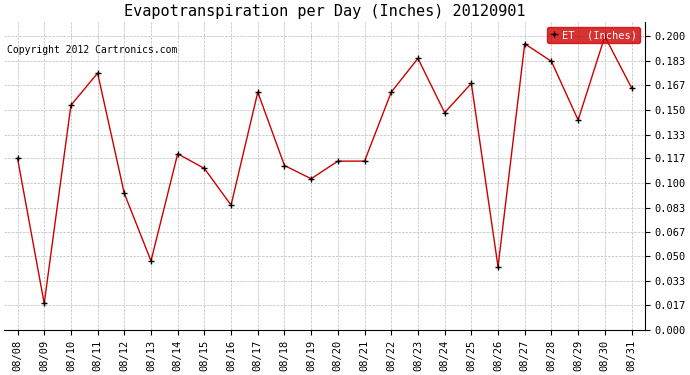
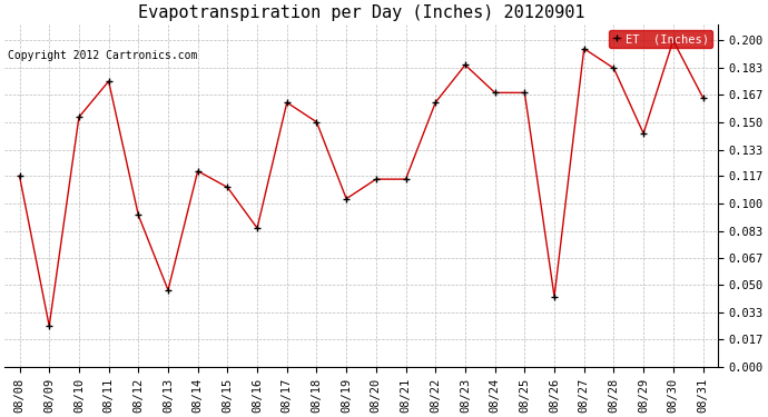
08/09: 0.018 -> 0.025
08/18: 0.112 -> 0.150
08/24: 0.148 -> 0.168
